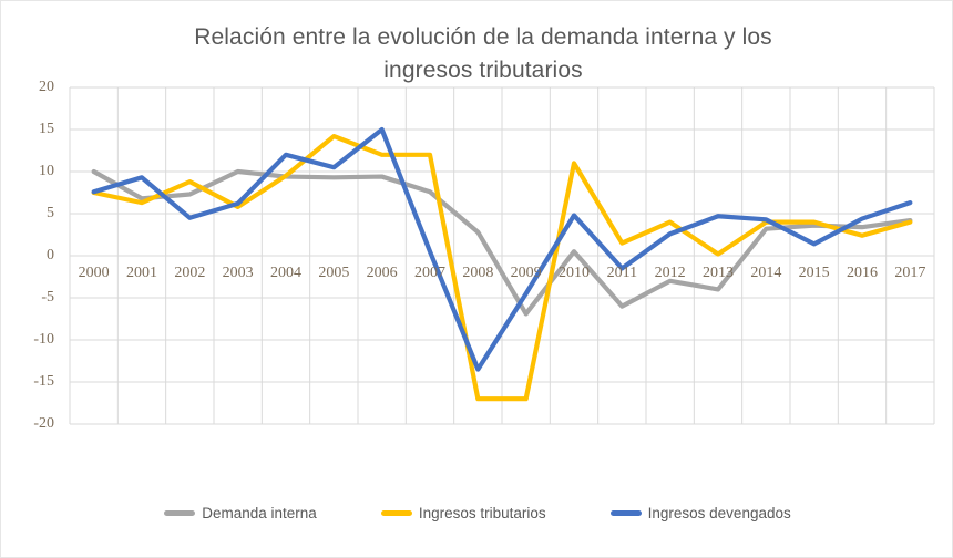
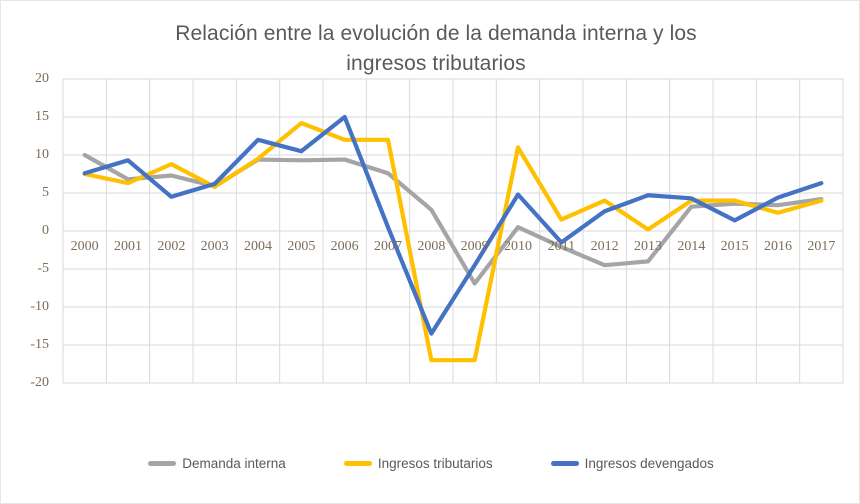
Demanda interna/2003: 10 -> 6
Demanda interna/2011: -6 -> -2
Demanda interna/2012: -3 -> -4
